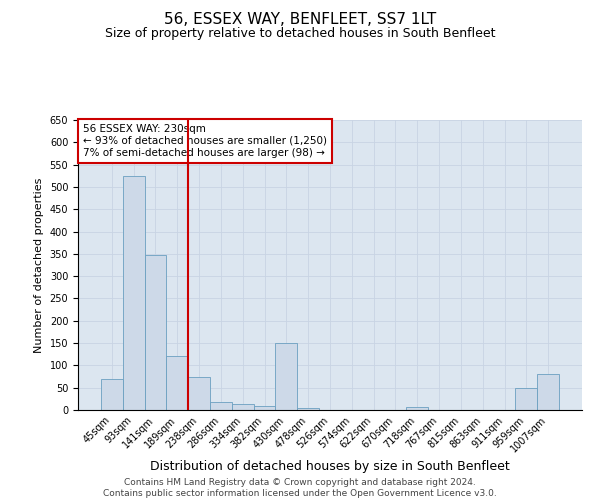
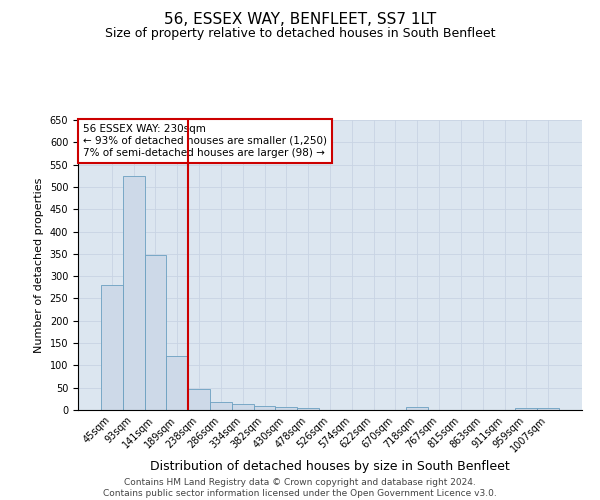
45sqm: 70 -> 280
238sqm: 75 -> 47
430sqm: 150 -> 6
959sqm: 50 -> 5
1007sqm: 80 -> 5
